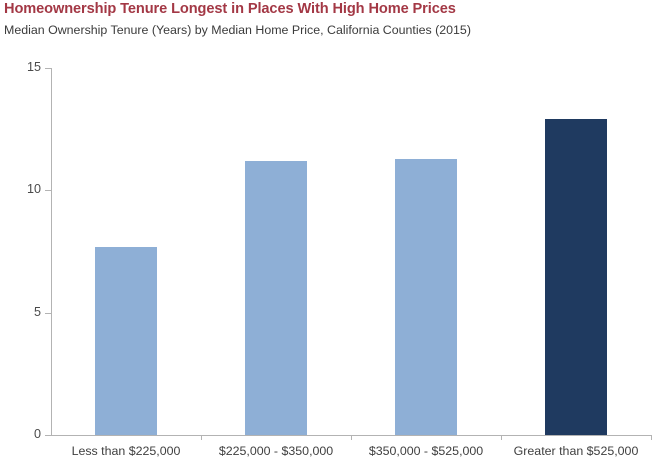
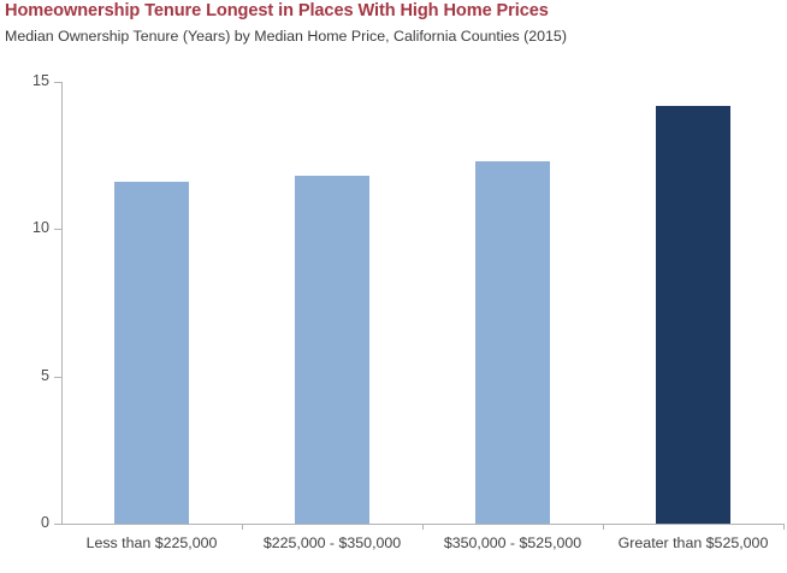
Less than $225,000: 7.7 -> 11.6
$225,000 - $350,000: 11.2 -> 11.8
$350,000 - $525,000: 11.3 -> 12.3
Greater than $525,000: 12.9 -> 14.2
